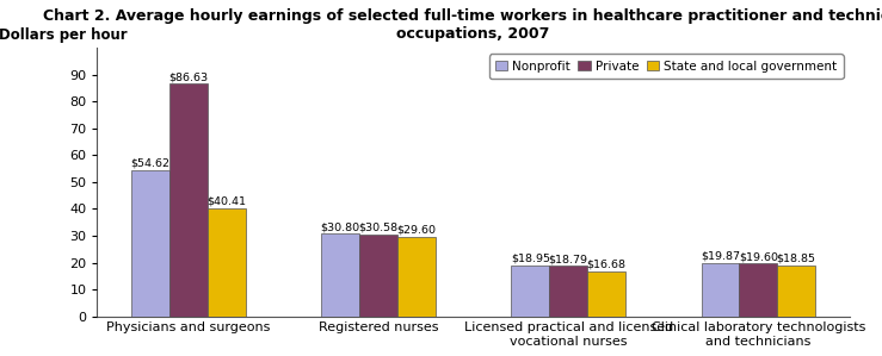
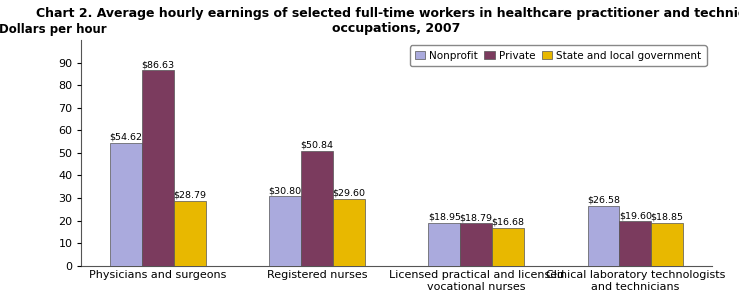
State and local government/Physicians and surgeons: $40.41 -> $28.79
Private/Registered nurses: $30.58 -> $50.84
Nonprofit/Clinical laboratory technologists and technicians: $19.87 -> $26.58
